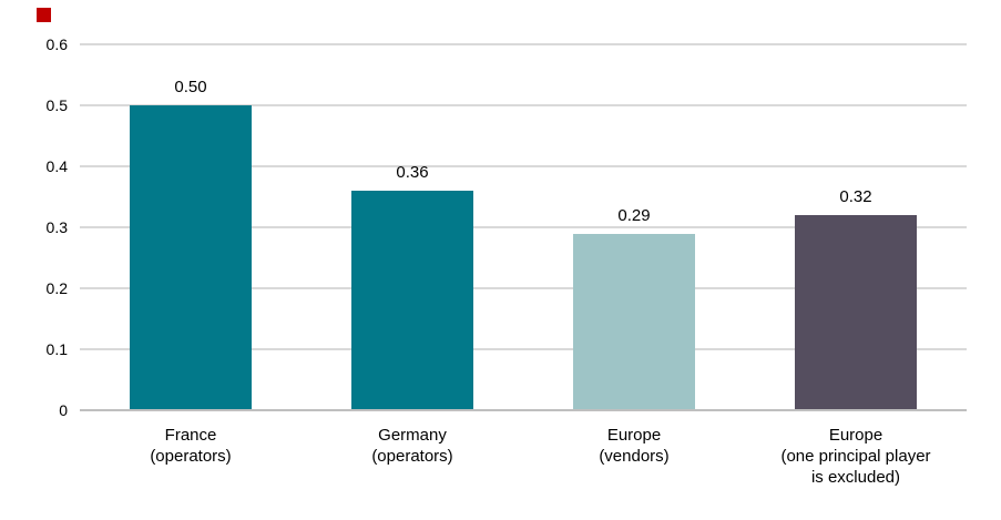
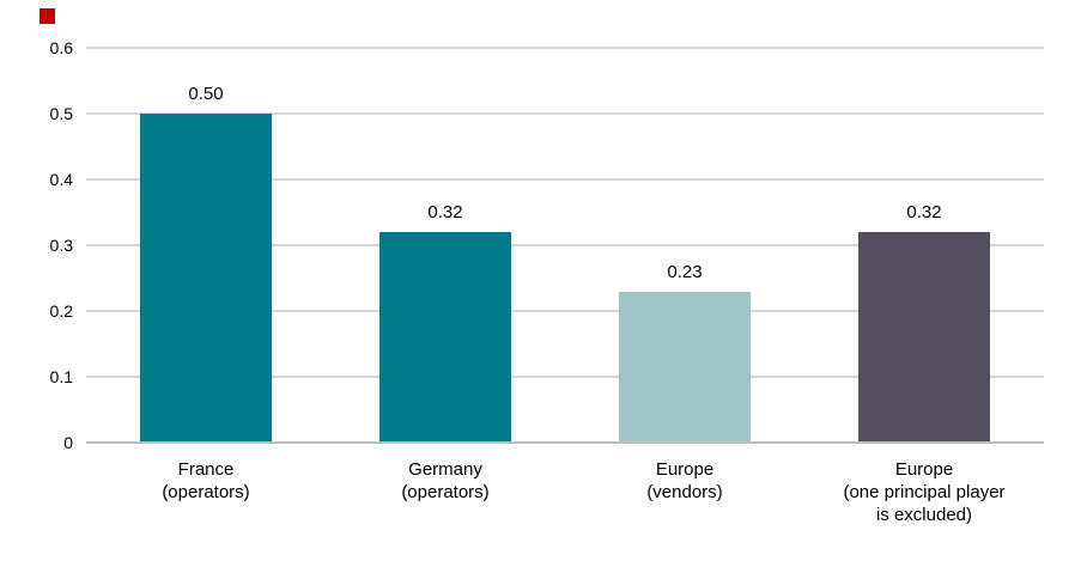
Germany (operators): 0.36 -> 0.32
Europe (vendors): 0.29 -> 0.23
